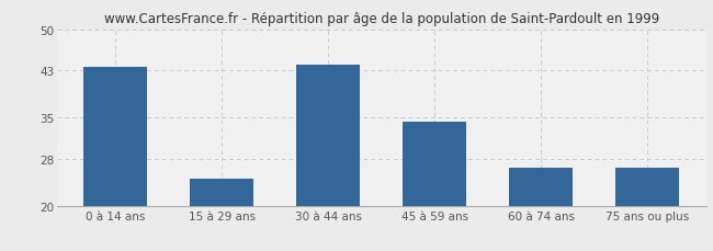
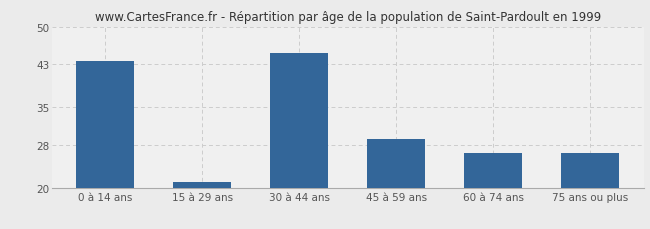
15 à 29 ans: 24.6 -> 21.0
30 à 44 ans: 44.0 -> 45.0
45 à 59 ans: 34.2 -> 29.0
